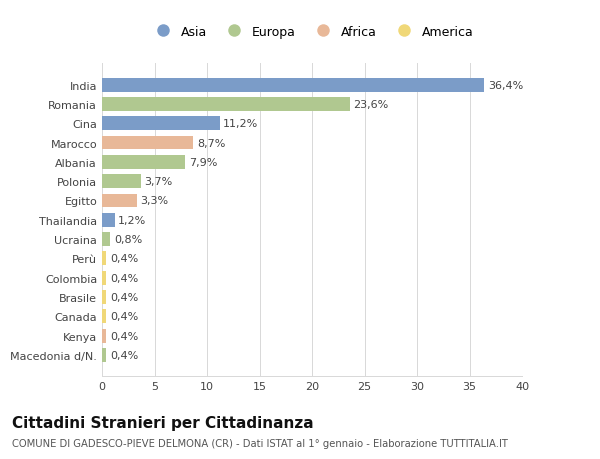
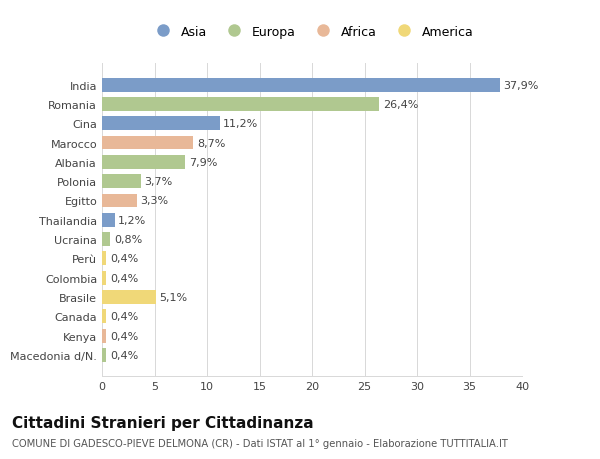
India: 36,4% -> 37,9%
Romania: 23,6% -> 26,4%
Brasile: 0,4% -> 5,1%
